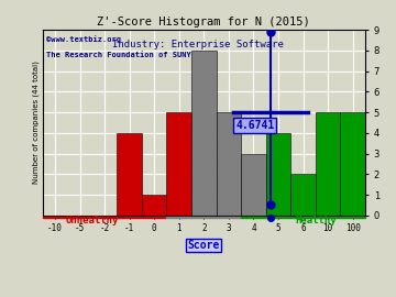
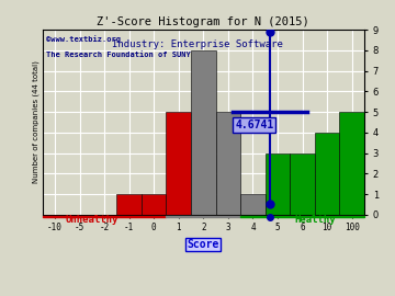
-1: 4 -> 1
4: 3 -> 1
5: 4 -> 3
6: 2 -> 3
10: 5 -> 4
